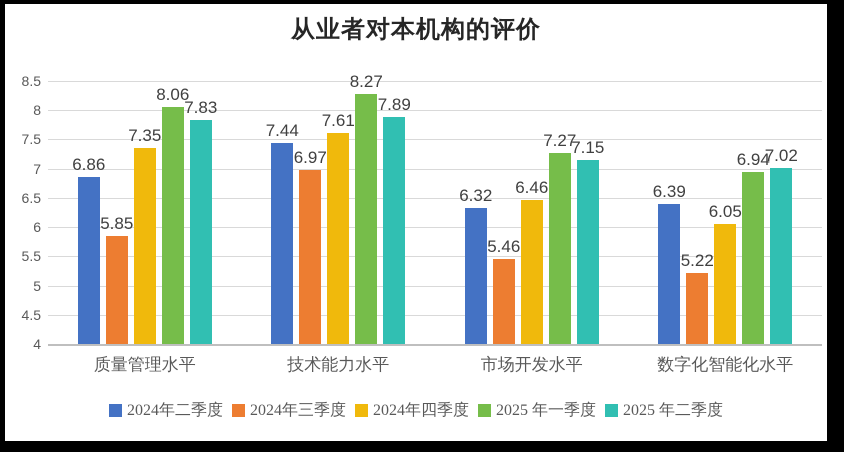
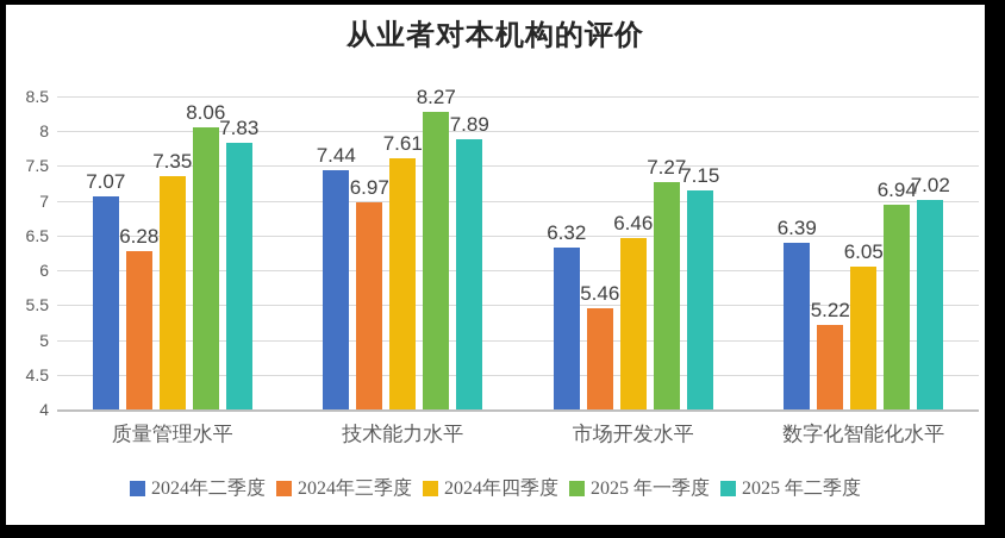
2024年二季度/质量管理水平: 6.86 -> 7.07
2024年三季度/质量管理水平: 5.85 -> 6.28
